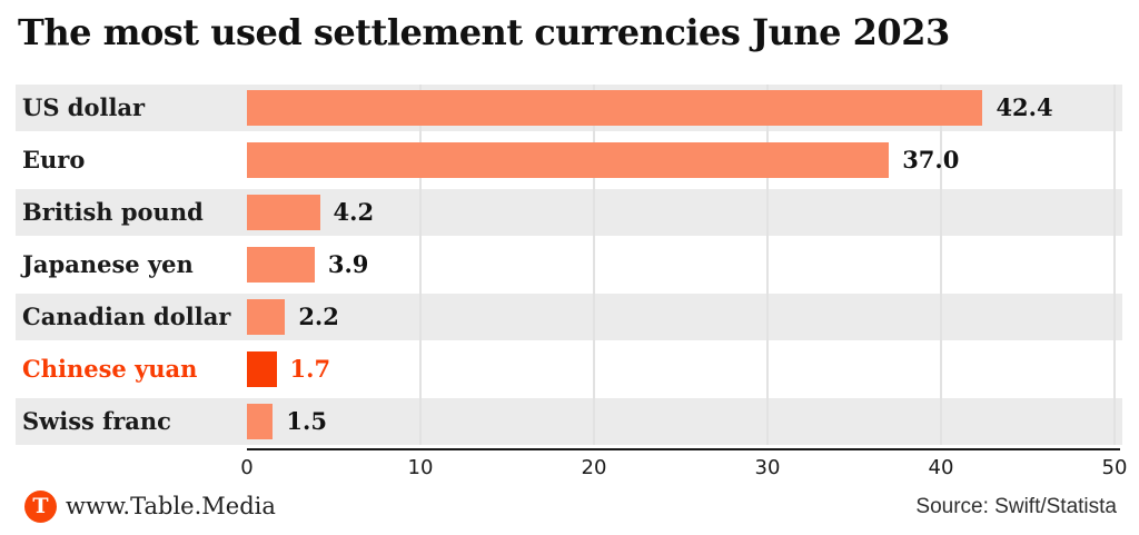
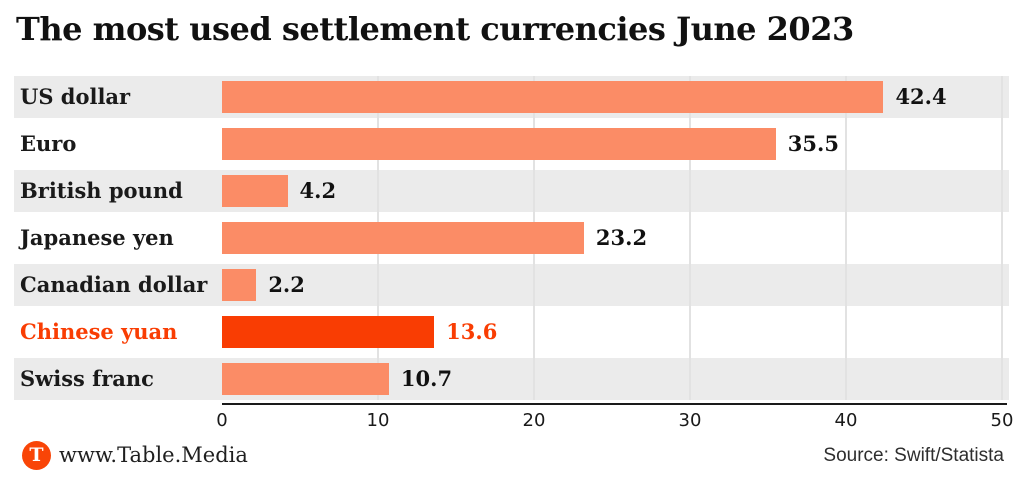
Euro: 37.0 -> 35.5
Japanese yen: 3.9 -> 23.2
Chinese yuan: 1.7 -> 13.6
Swiss franc: 1.5 -> 10.7
